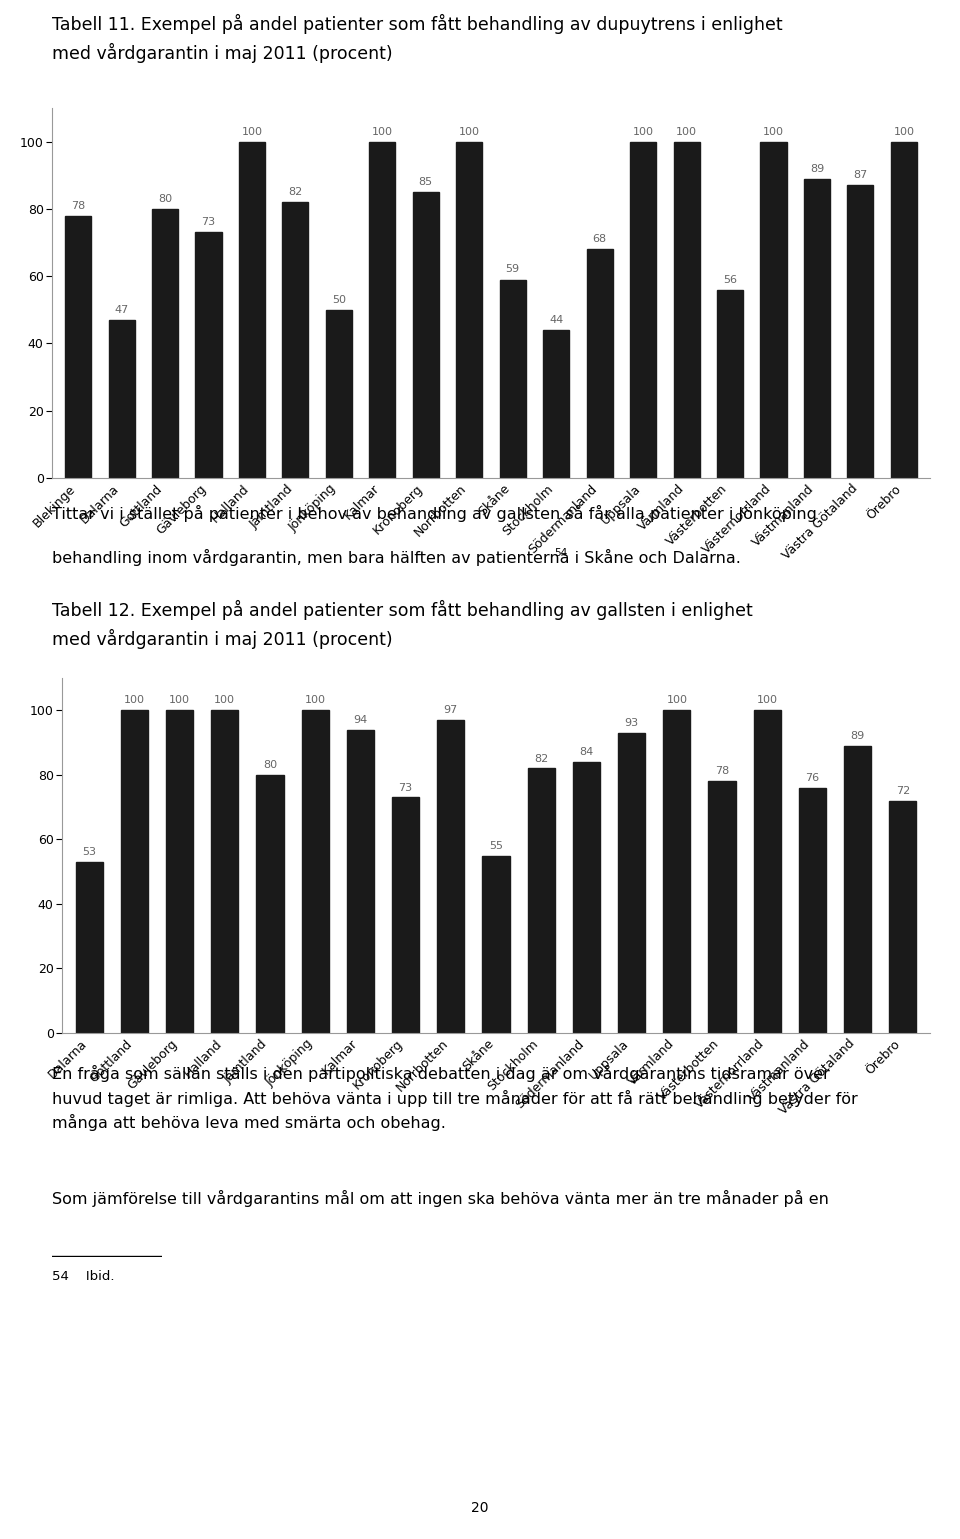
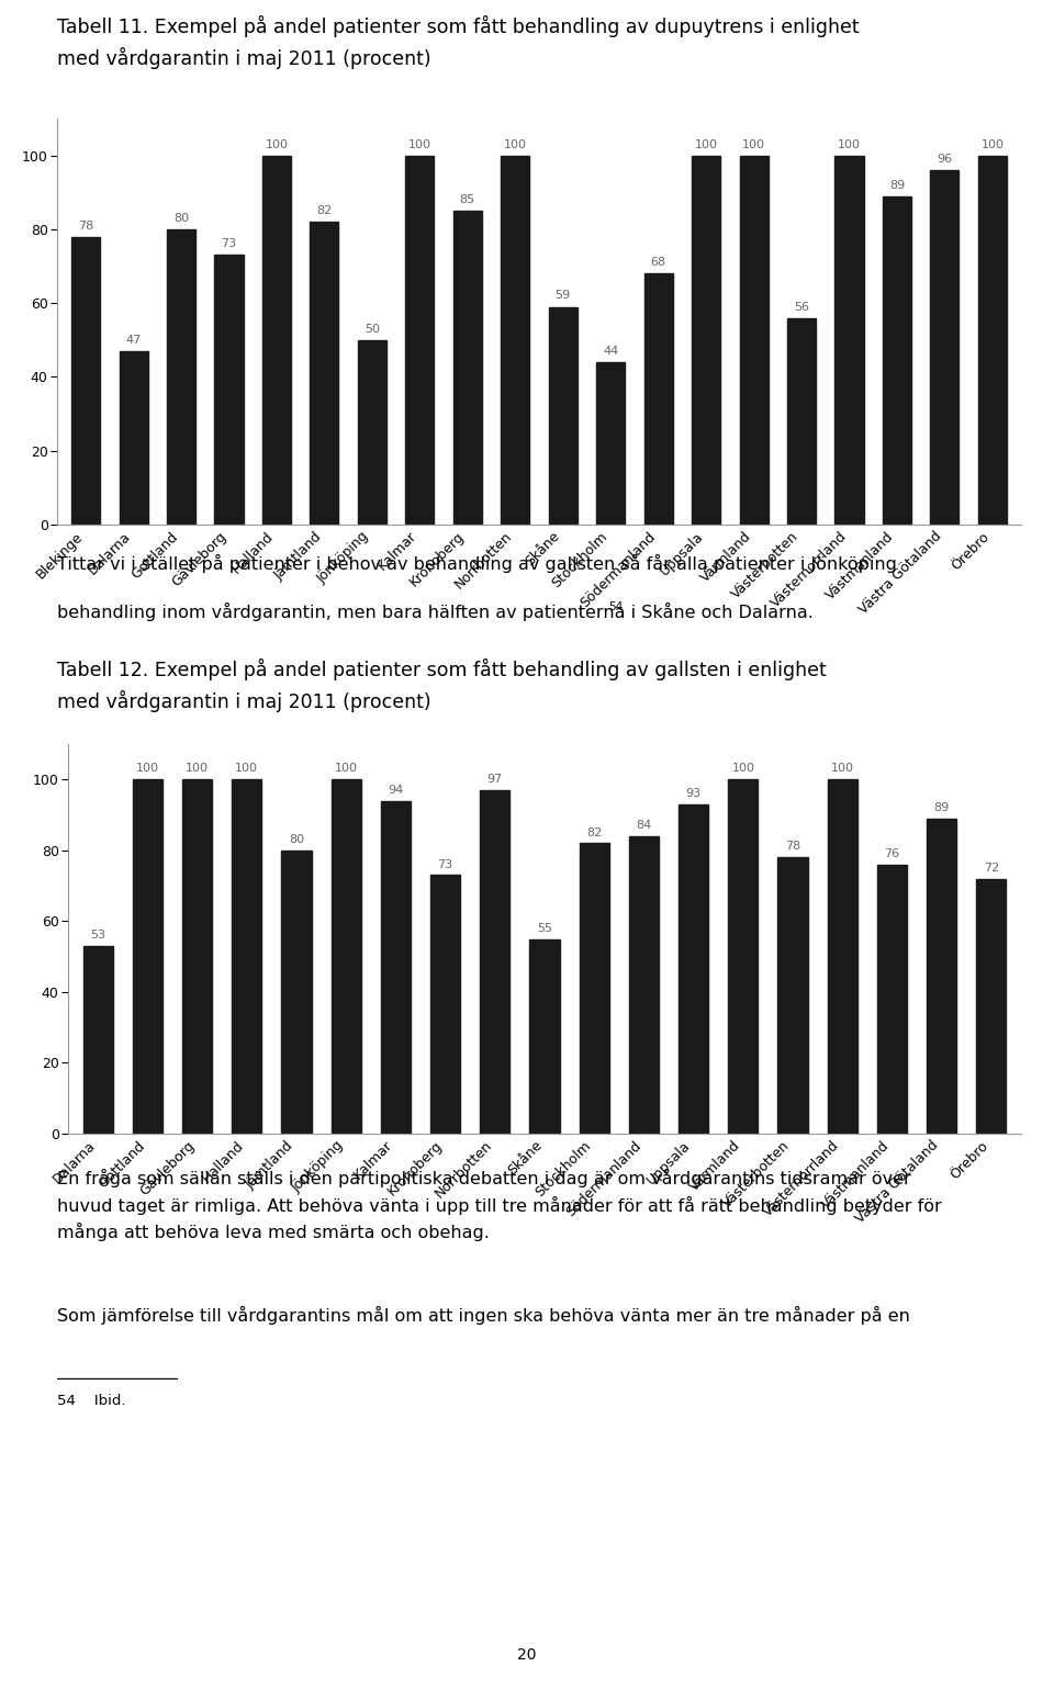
Västra Götaland: 87 -> 96
